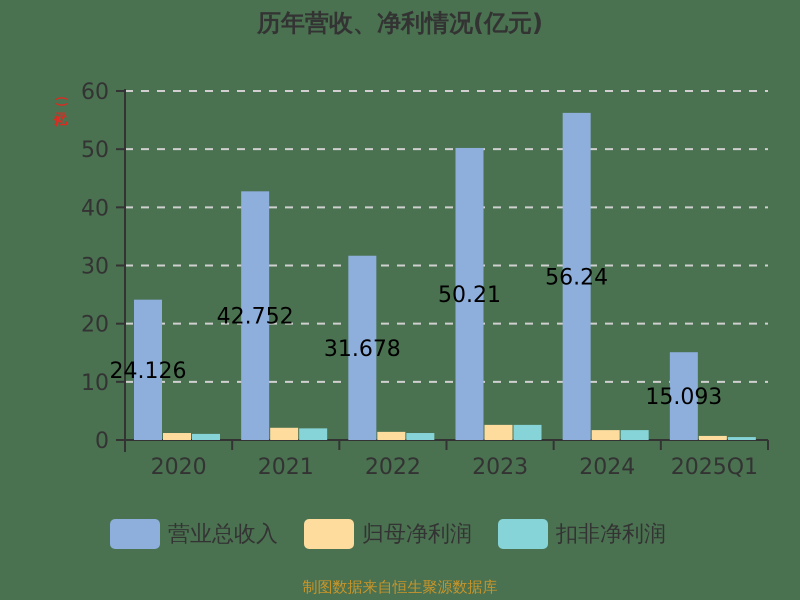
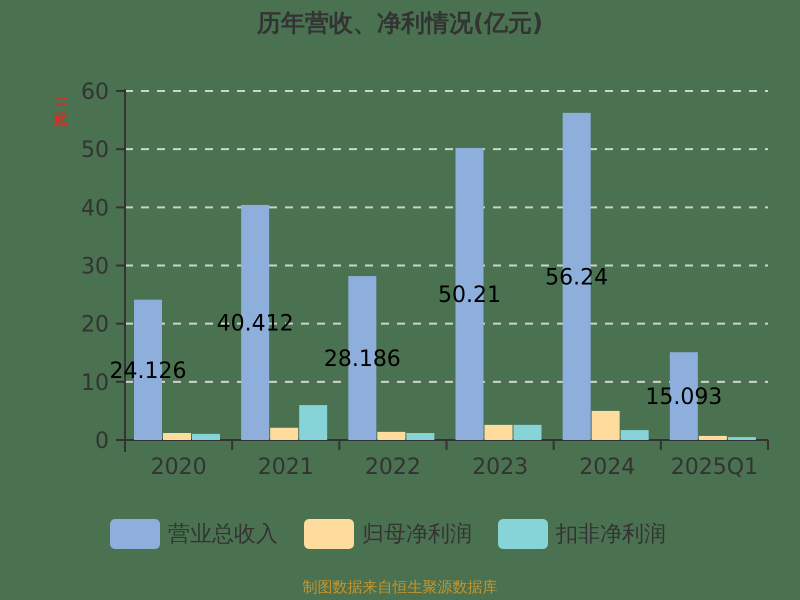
营业总收入/2021: 42.752 -> 40.412
扣非净利润/2021: 2 -> 6
营业总收入/2022: 31.678 -> 28.186
归母净利润/2024: 2 -> 5
